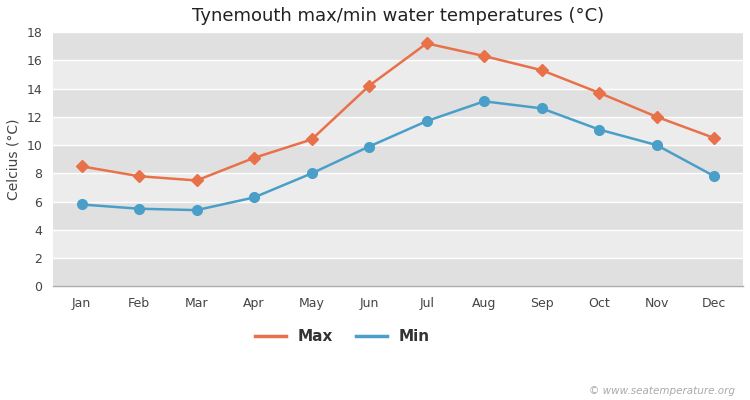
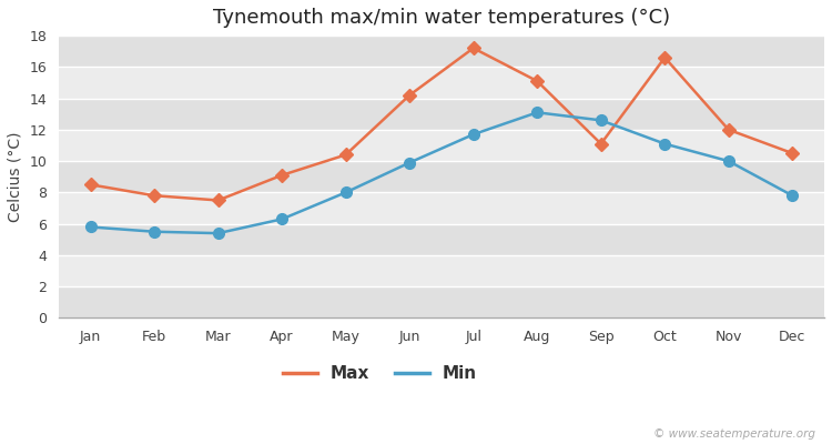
Max/Aug: 16.3 -> 15.1
Max/Sep: 15.3 -> 11.1
Max/Oct: 13.7 -> 16.6
